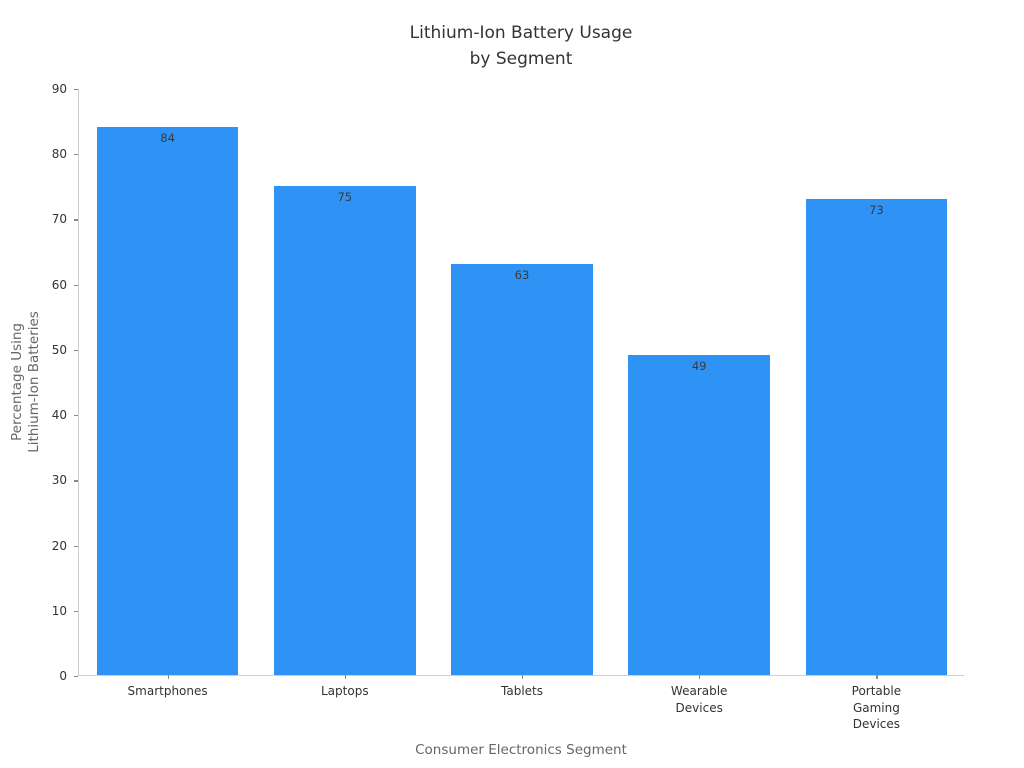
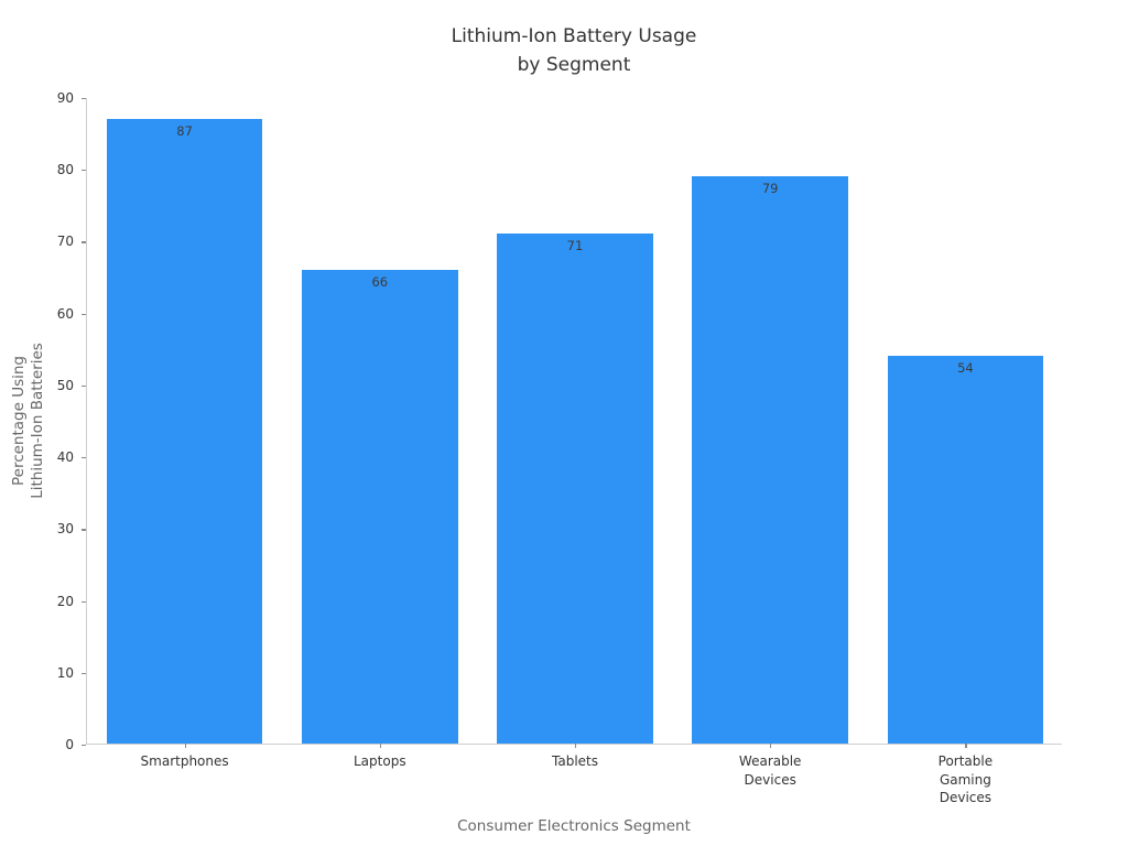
Smartphones: 84 -> 87
Laptops: 75 -> 66
Tablets: 63 -> 71
Wearable Devices: 49 -> 79
Portable Gaming Devices: 73 -> 54
